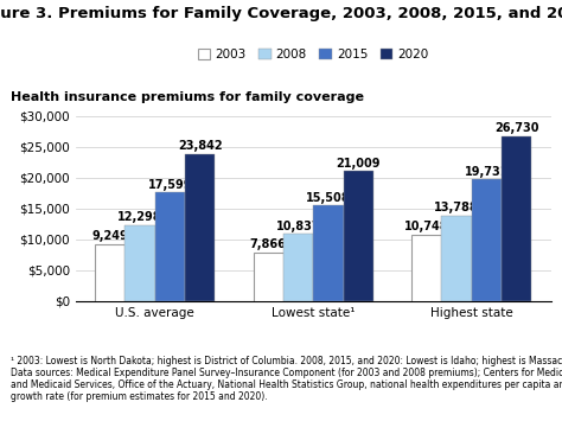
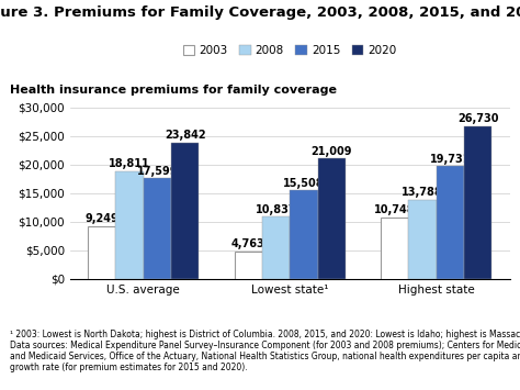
2008/U.S. average: 12,298 -> 18,811
2003/Lowest state¹: 7,866 -> 4,763
